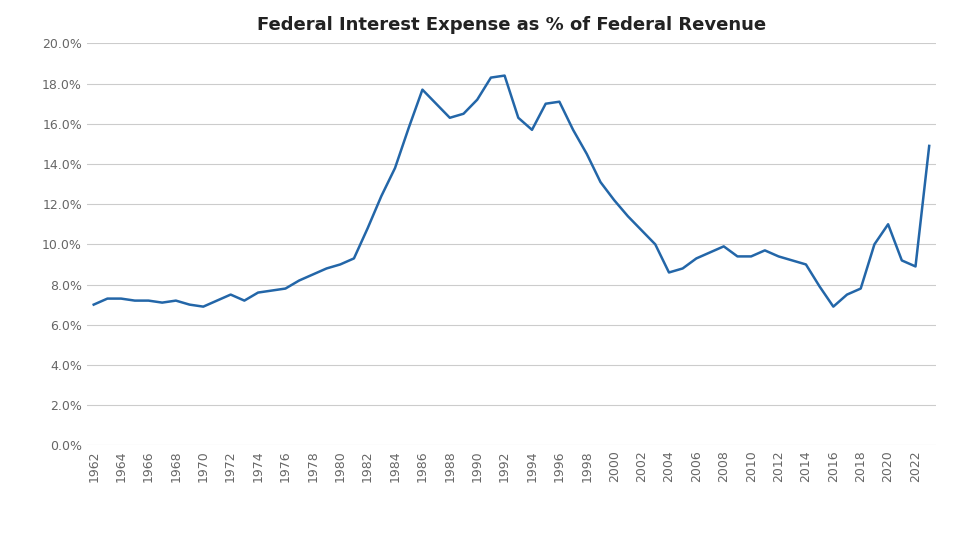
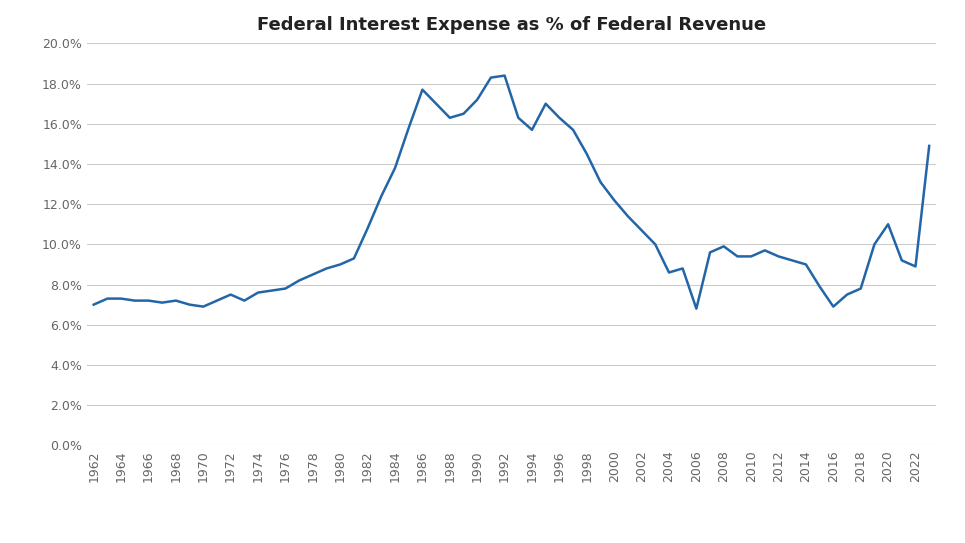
1996: 17.1% -> 16.3%
2006: 9.3% -> 6.8%
